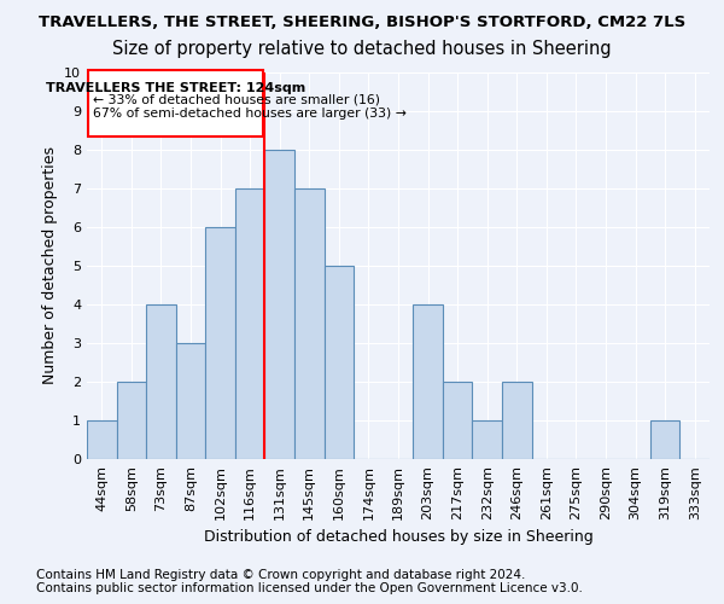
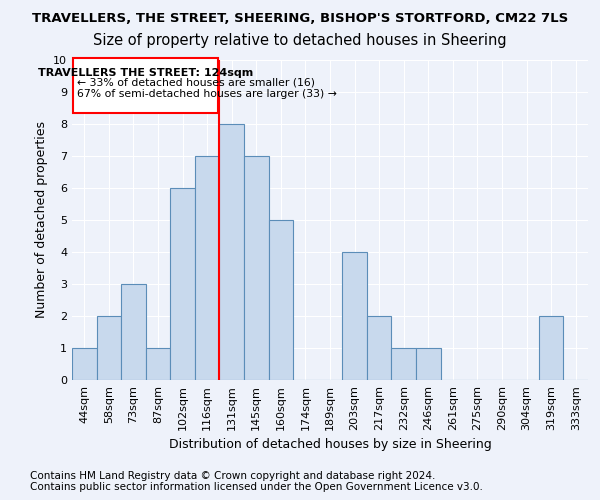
73sqm: 4 -> 3
87sqm: 3 -> 1
246sqm: 2 -> 1
319sqm: 1 -> 2
